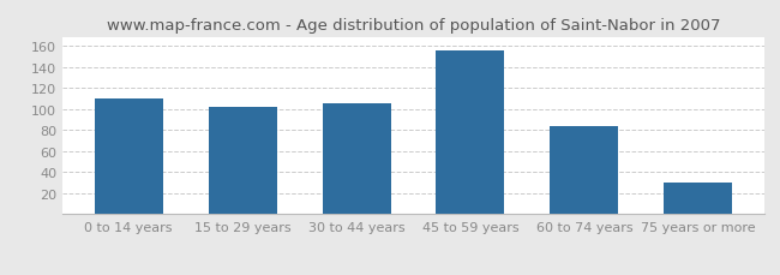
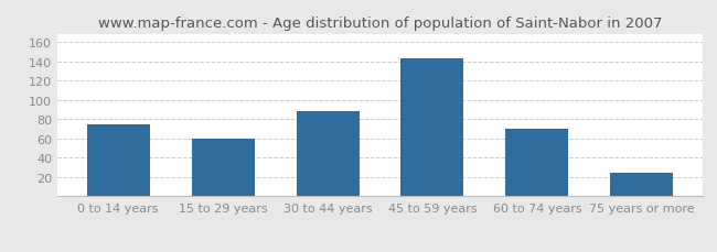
0 to 14 years: 110 -> 75
15 to 29 years: 102 -> 60
30 to 44 years: 106 -> 88
45 to 59 years: 156 -> 143
60 to 74 years: 84 -> 70
75 years or more: 30 -> 24
